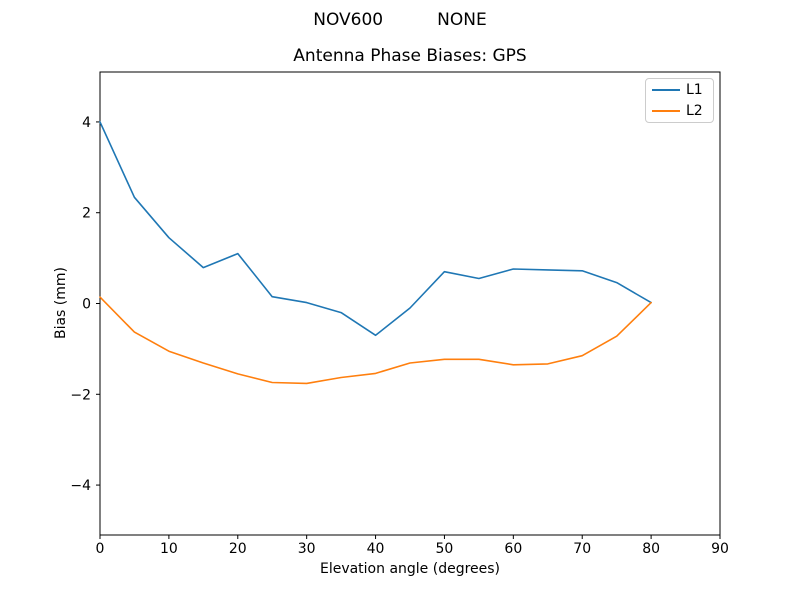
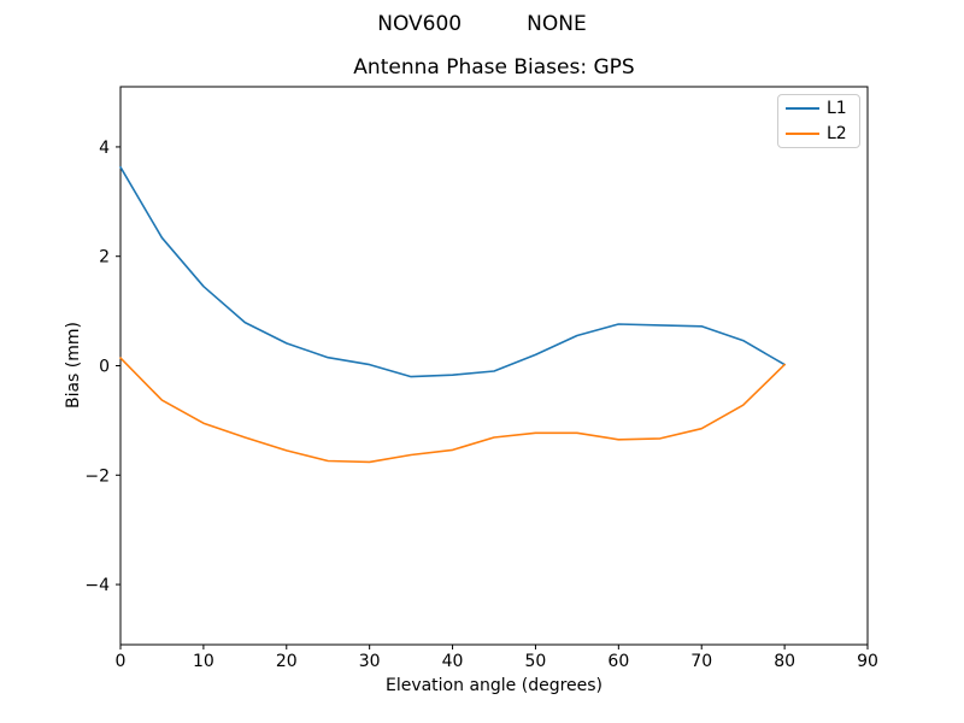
L1/0: 4.0 -> 3.6
L1/20: 1.1 -> 0.4
L1/40: -0.7 -> -0.2
L1/50: 0.7 -> 0.2
